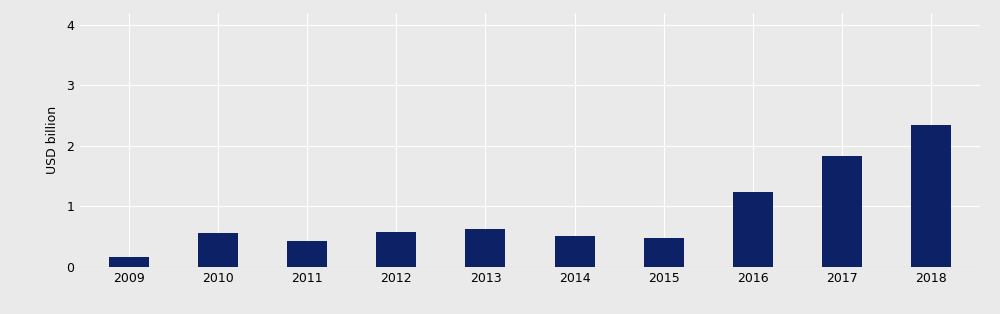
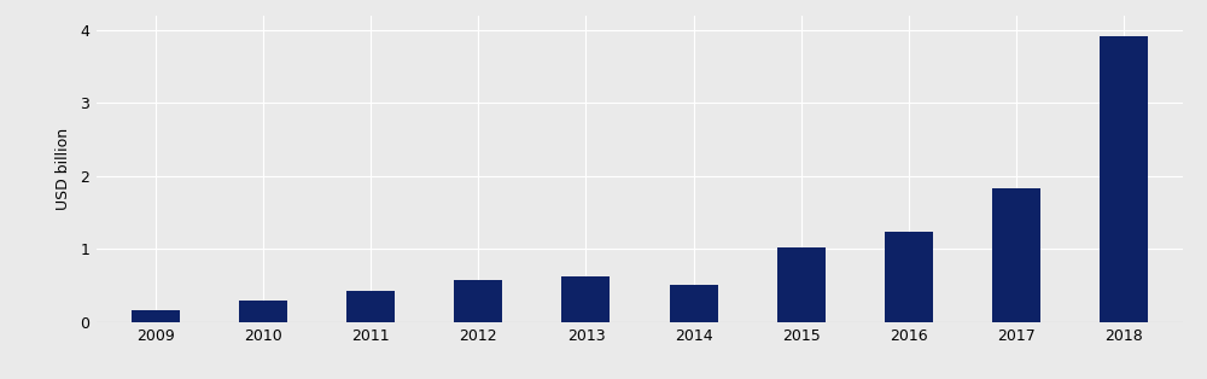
2010: 0.56 -> 0.30
2015: 0.48 -> 1.02
2018: 2.34 -> 3.92
